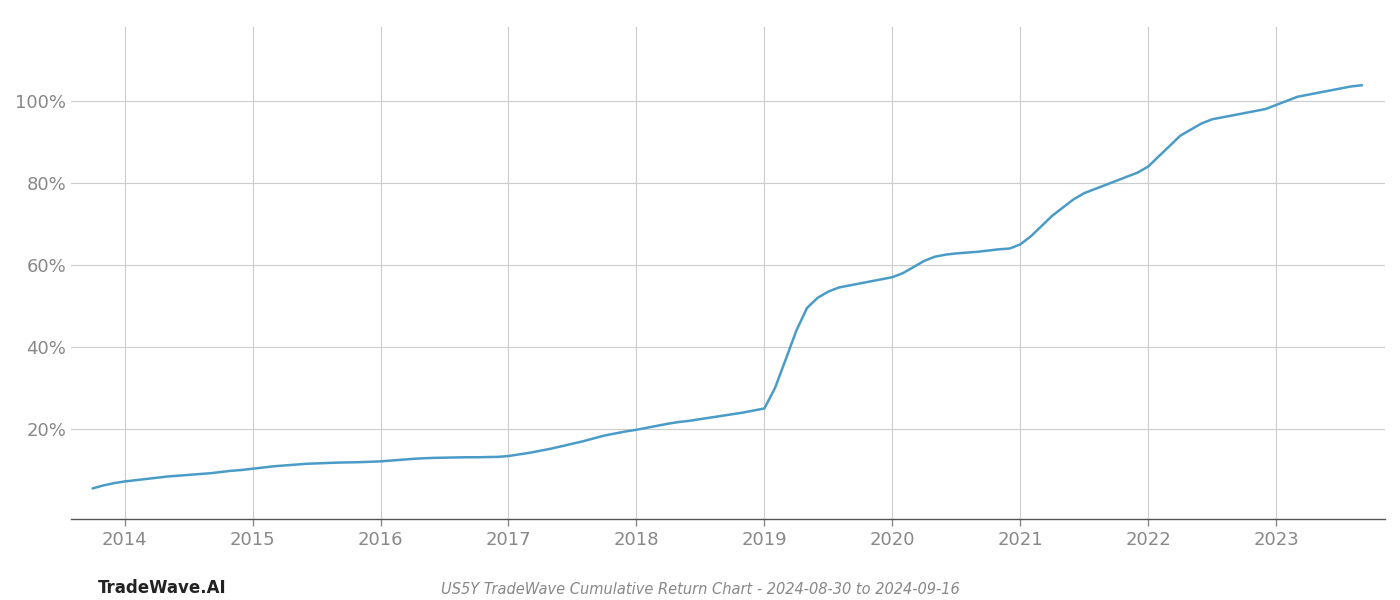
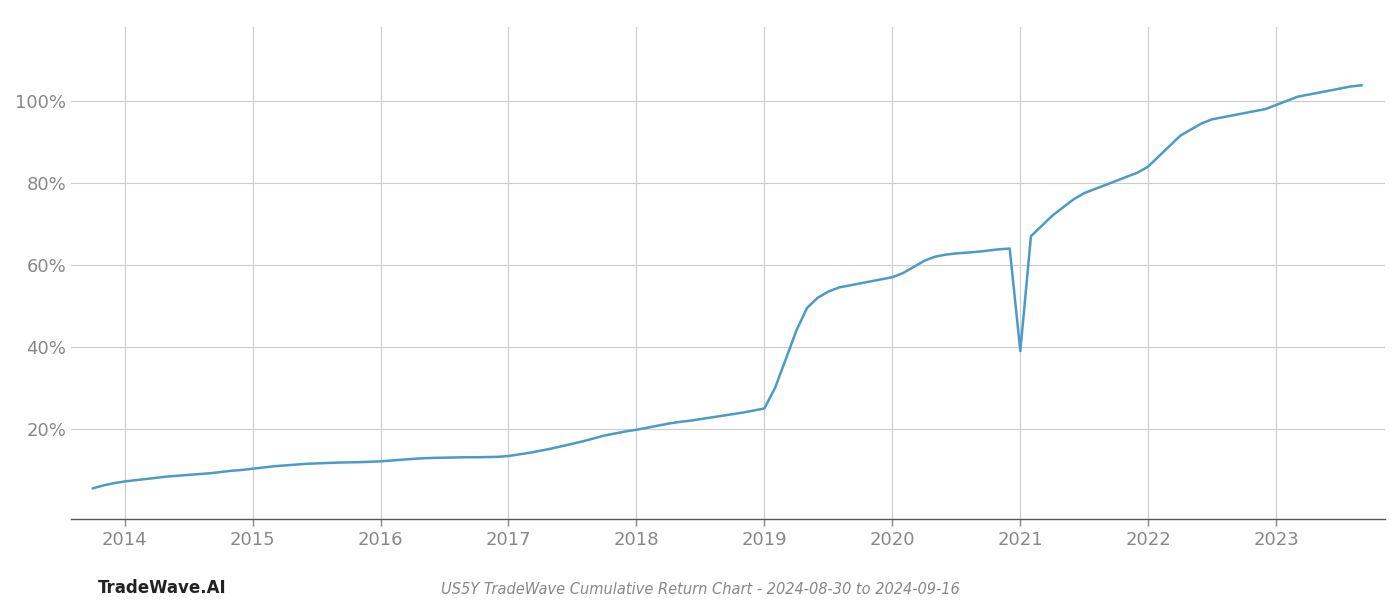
2021: 65.0% -> 39.0%
